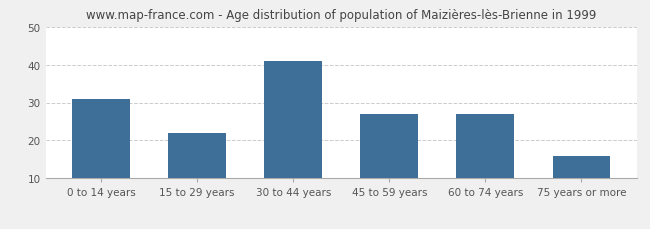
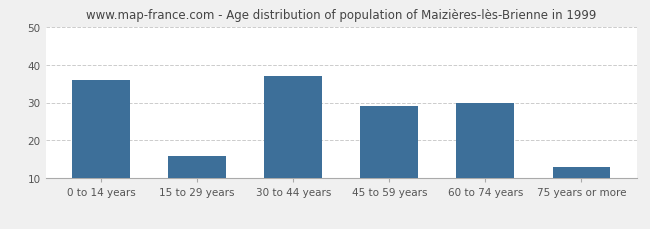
0 to 14 years: 31 -> 36
15 to 29 years: 22 -> 16
30 to 44 years: 41 -> 37
45 to 59 years: 27 -> 29
60 to 74 years: 27 -> 30
75 years or more: 16 -> 13
